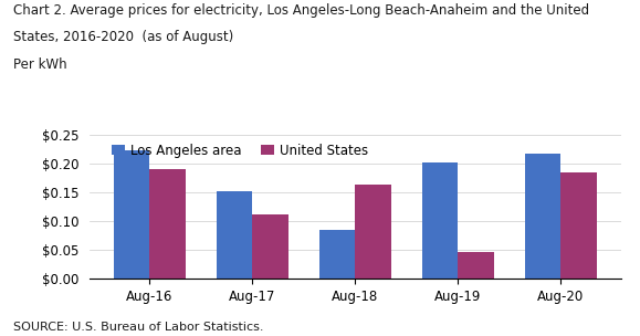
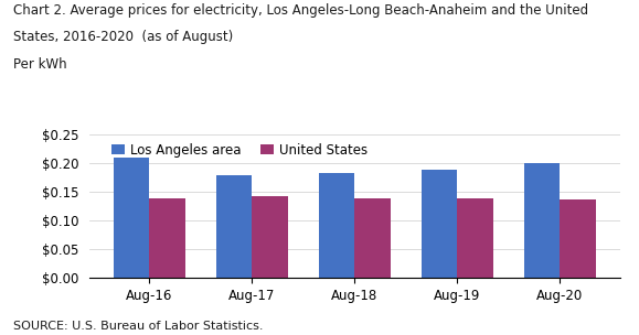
Los Angeles area/Aug-16: $0.222 -> $0.210
United States/Aug-16: $0.190 -> $0.139
Los Angeles area/Aug-17: $0.152 -> $0.178
United States/Aug-17: $0.112 -> $0.142
Los Angeles area/Aug-18: $0.084 -> $0.183
United States/Aug-18: $0.164 -> $0.139
Los Angeles area/Aug-19: $0.202 -> $0.188
United States/Aug-19: $0.046 -> $0.139
Los Angeles area/Aug-20: $0.216 -> $0.200
United States/Aug-20: $0.184 -> $0.136
